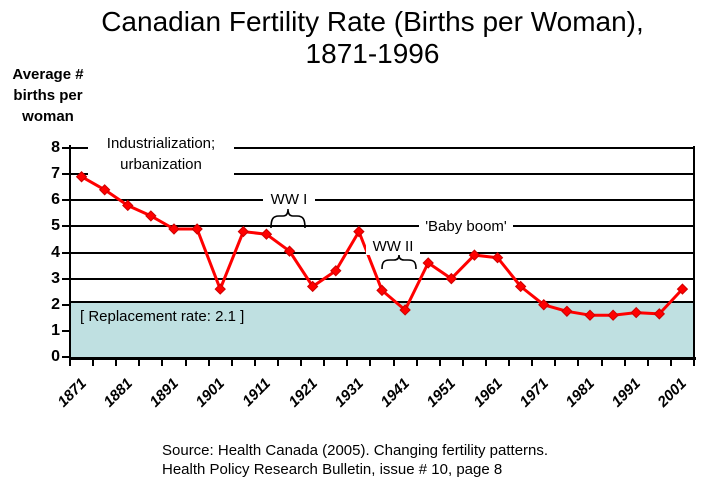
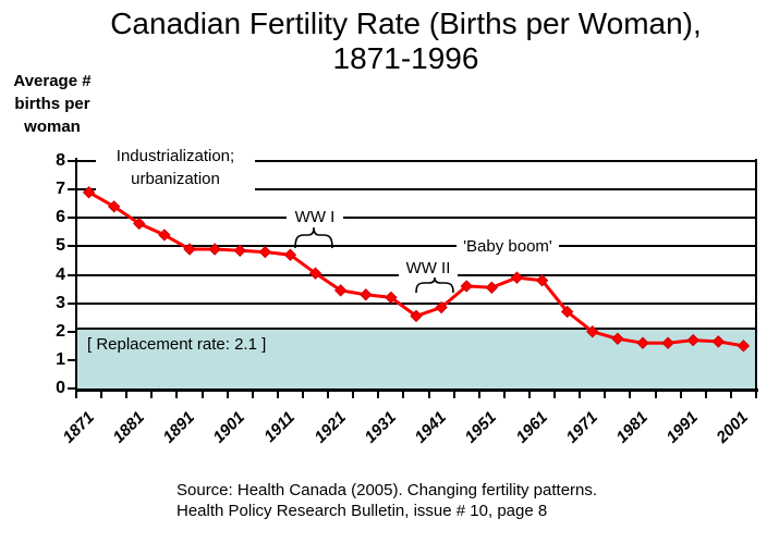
1901: 2.6 -> 4.8
1921: 2.7 -> 3.5
1931: 4.8 -> 3.2
1941: 1.8 -> 2.9
1951: 3.0 -> 3.5
2001: 2.6 -> 1.5
